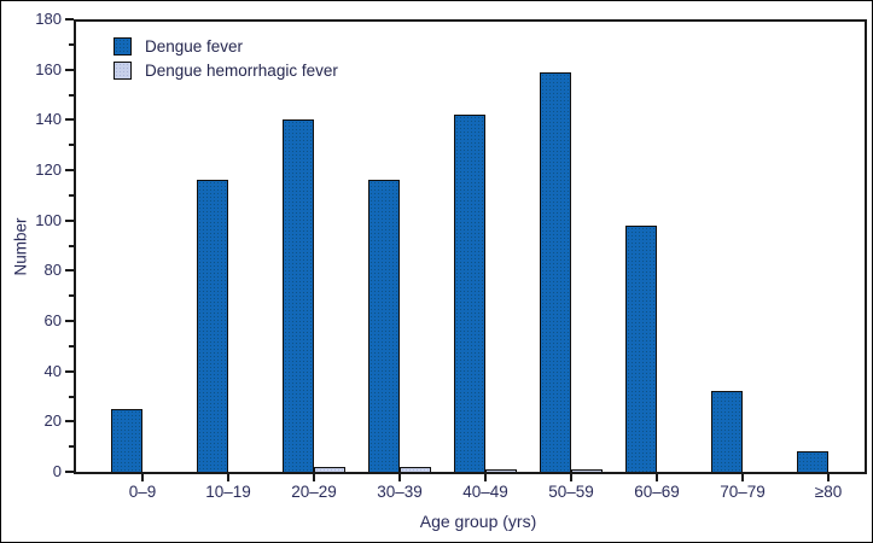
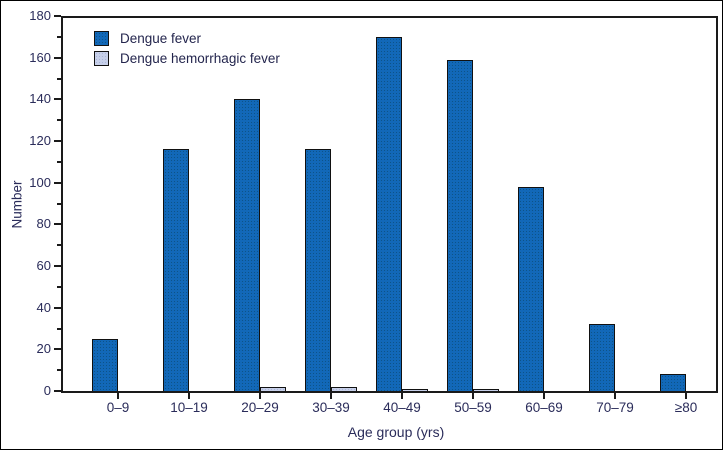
Dengue fever/40–49: 142 -> 170
